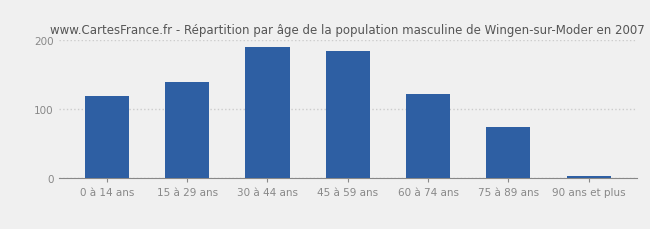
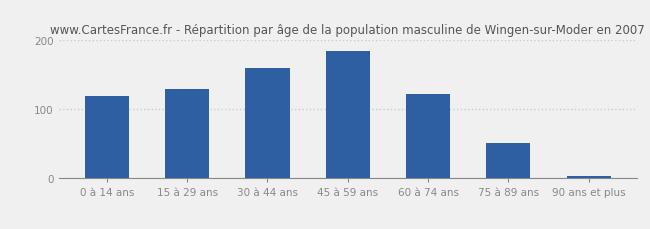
15 à 29 ans: 140 -> 130
30 à 44 ans: 190 -> 160
75 à 89 ans: 74 -> 52
